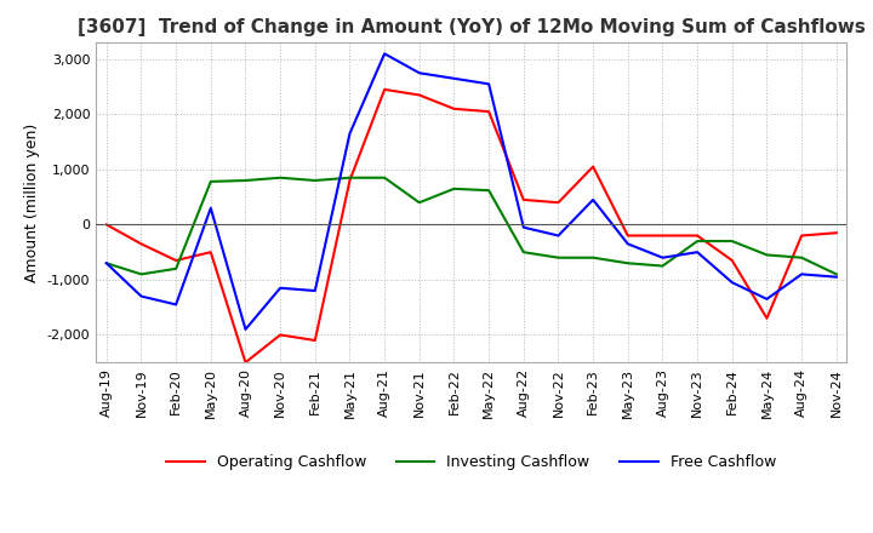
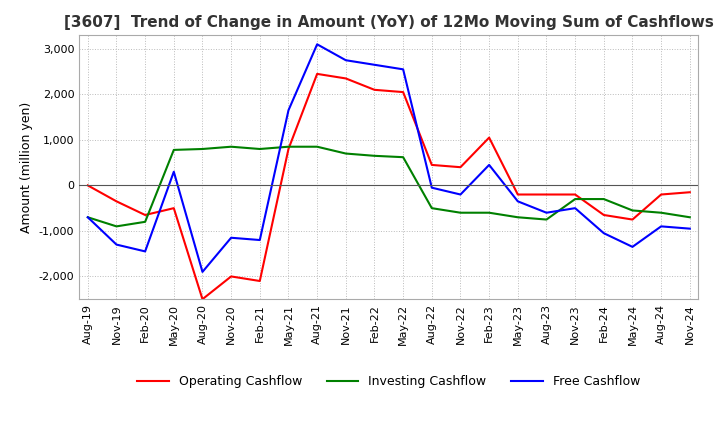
Investing Cashflow/Nov-21: 400 -> 700
Operating Cashflow/May-24: -1,700 -> -750
Investing Cashflow/Nov-24: -900 -> -700
